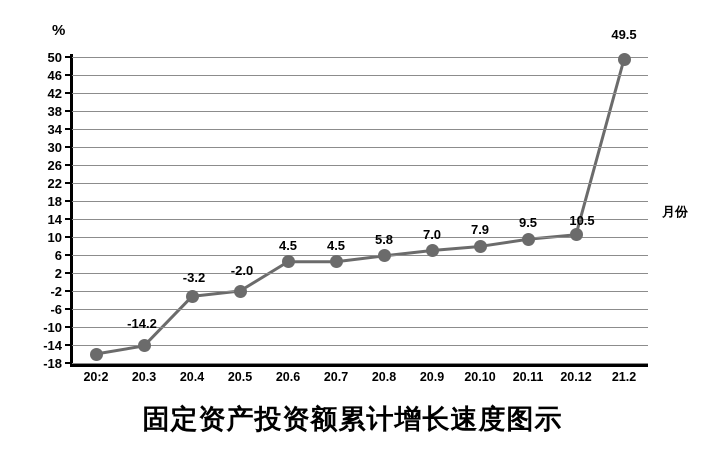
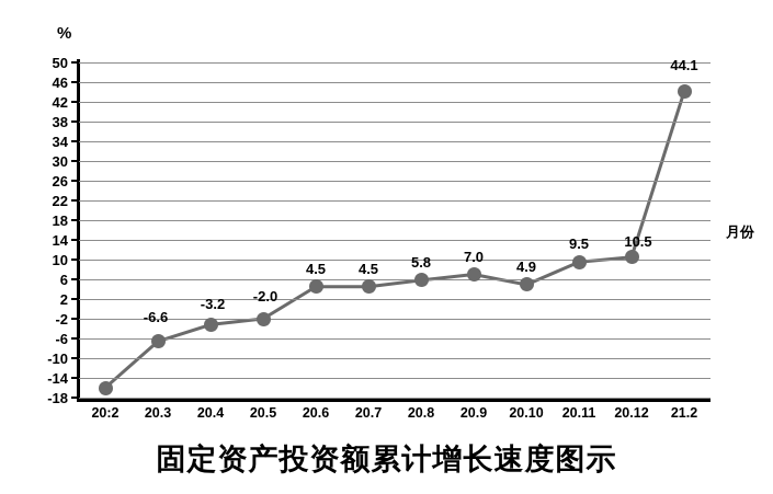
20.3: -14.2 -> -6.6
20.10: 7.9 -> 4.9
21.2: 49.5 -> 44.1
